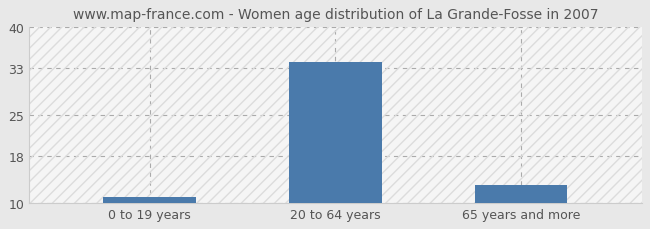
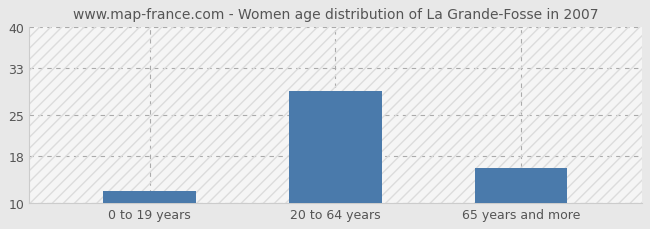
0 to 19 years: 11 -> 12
20 to 64 years: 34 -> 29
65 years and more: 13 -> 16
